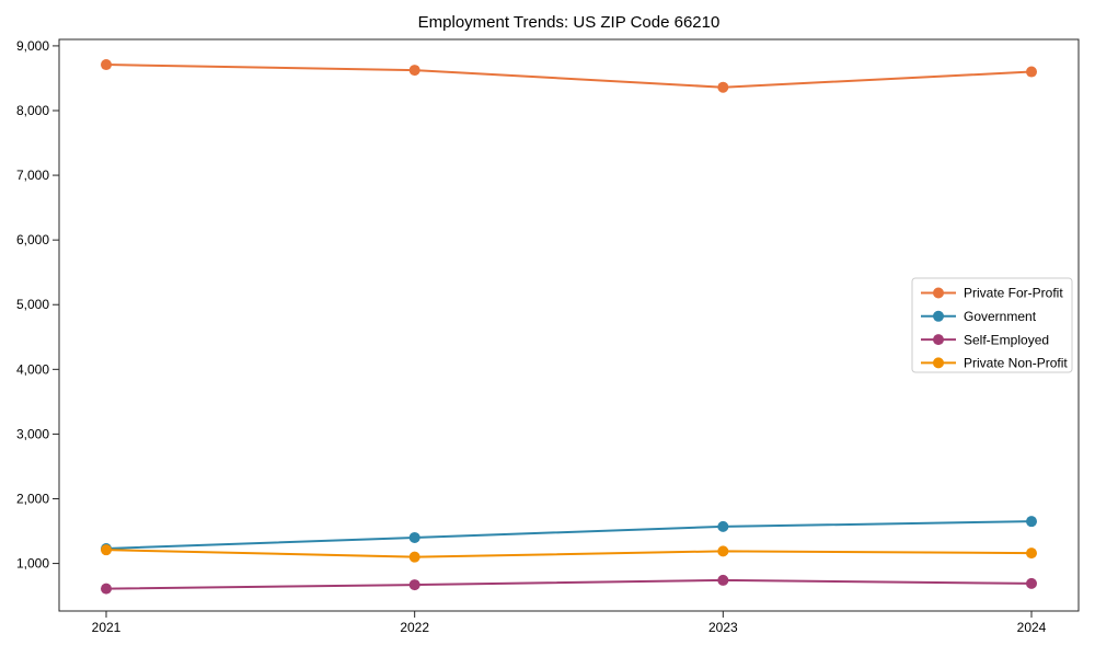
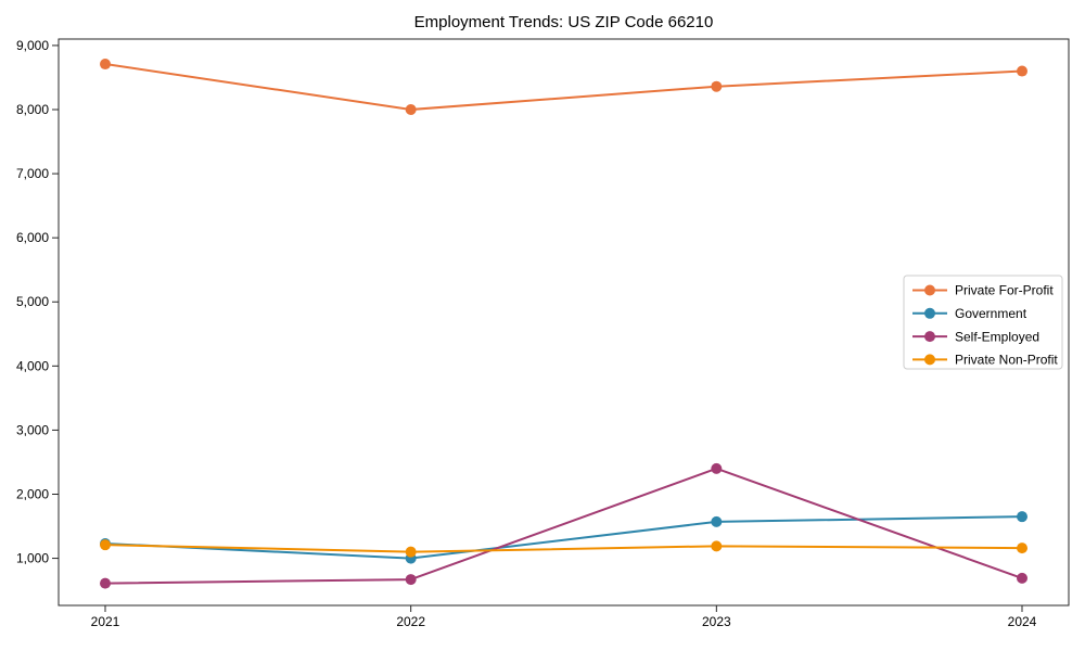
Private For-Profit/2022: 8600 -> 8000
Government/2022: 1400 -> 1000
Self-Employed/2023: 700 -> 2400
